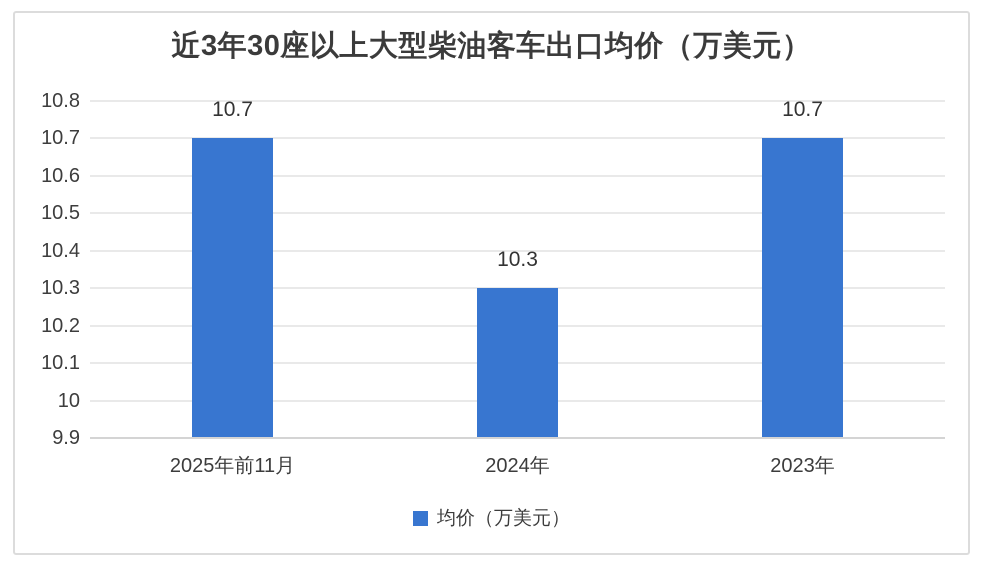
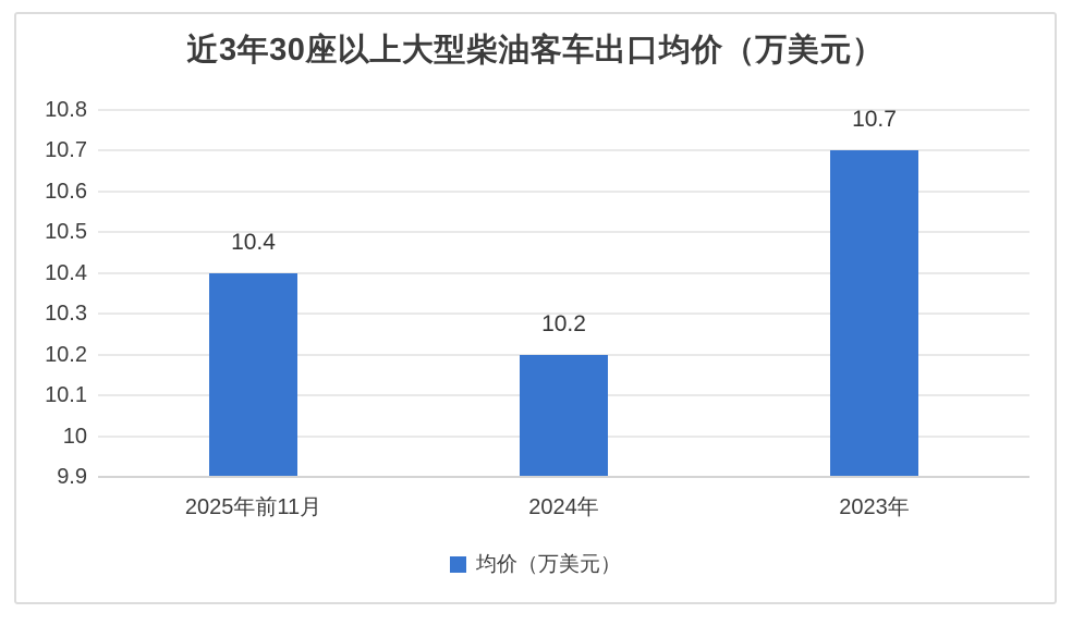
2025年前11月: 10.7 -> 10.4
2024年: 10.3 -> 10.2
